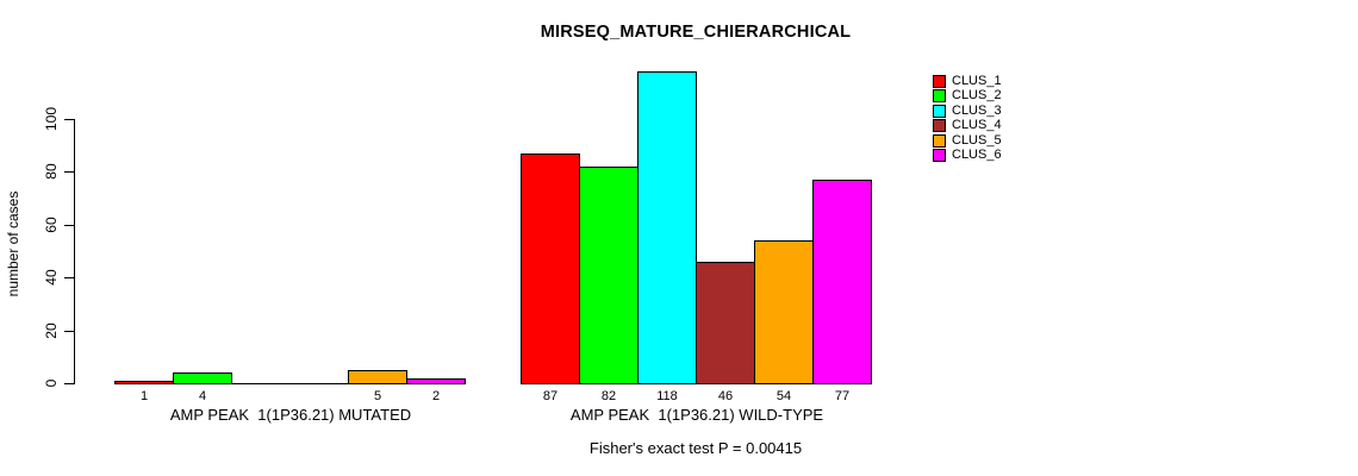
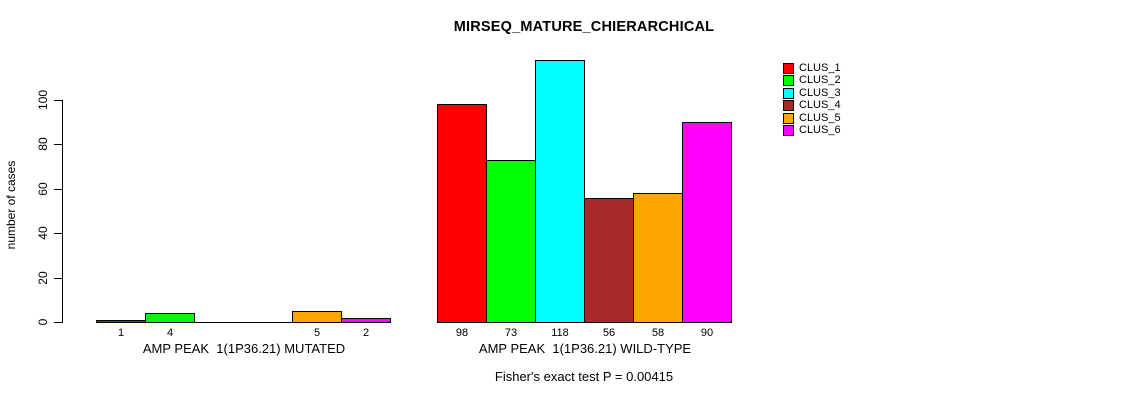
CLUS_1/AMP PEAK 1(1P36.21) WILD-TYPE: 87 -> 98
CLUS_2/AMP PEAK 1(1P36.21) WILD-TYPE: 82 -> 73
CLUS_4/AMP PEAK 1(1P36.21) WILD-TYPE: 46 -> 56
CLUS_5/AMP PEAK 1(1P36.21) WILD-TYPE: 54 -> 58
CLUS_6/AMP PEAK 1(1P36.21) WILD-TYPE: 77 -> 90
